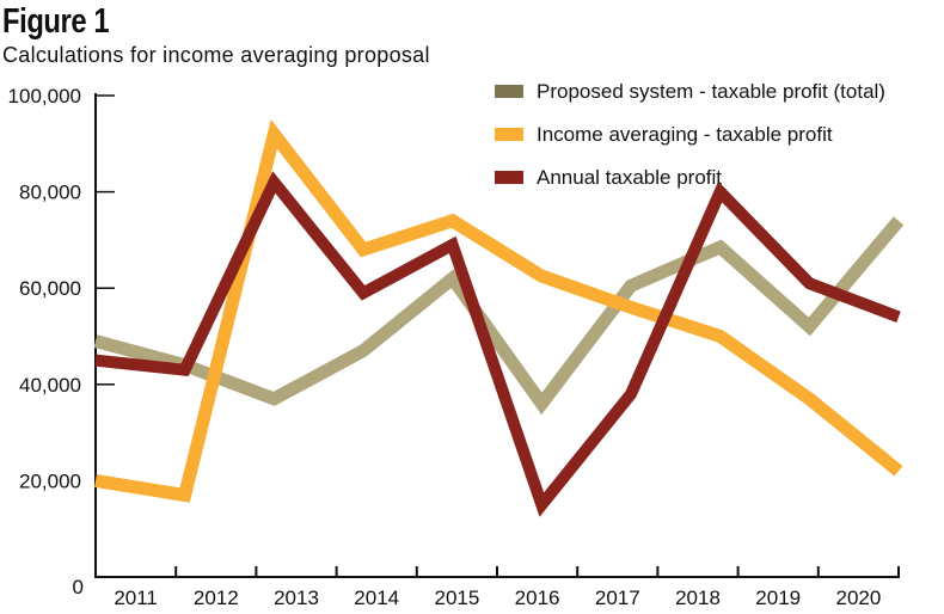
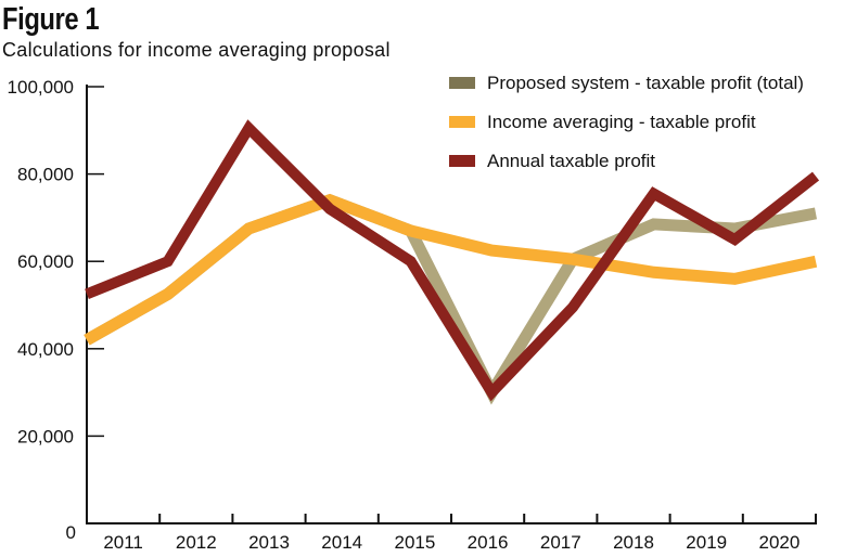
Proposed system - taxable profit (total)/2011: 49000 -> 42000
Income averaging - taxable profit/2011: 20000 -> 42000
Annual taxable profit/2011: 45000 -> 52000
Proposed system - taxable profit (total)/2012: 44000 -> 52000
Income averaging - taxable profit/2012: 17000 -> 52000
Annual taxable profit/2012: 43000 -> 60000
Proposed system - taxable profit (total)/2013: 37000 -> 68000
Income averaging - taxable profit/2013: 92000 -> 68000
Annual taxable profit/2013: 82000 -> 90000
Proposed system - taxable profit (total)/2014: 47000 -> 74000
Income averaging - taxable profit/2014: 68000 -> 74000
Annual taxable profit/2014: 59000 -> 72000
Proposed system - taxable profit (total)/2015: 62000 -> 67000
Income averaging - taxable profit/2015: 74000 -> 67000
Annual taxable profit/2015: 69000 -> 60000
Proposed system - taxable profit (total)/2016: 36000 -> 30000
Annual taxable profit/2016: 15000 -> 30000
Income averaging - taxable profit/2017: 56000 -> 60000
Annual taxable profit/2017: 38000 -> 50000
Income averaging - taxable profit/2018: 50000 -> 58000
Annual taxable profit/2018: 80000 -> 76000
Proposed system - taxable profit (total)/2019: 52000 -> 68000
Income averaging - taxable profit/2019: 37000 -> 56000
Annual taxable profit/2019: 61000 -> 65000
Proposed system - taxable profit (total)/2020: 74000 -> 71000
Income averaging - taxable profit/2020: 22000 -> 60000
Annual taxable profit/2020: 54000 -> 80000
